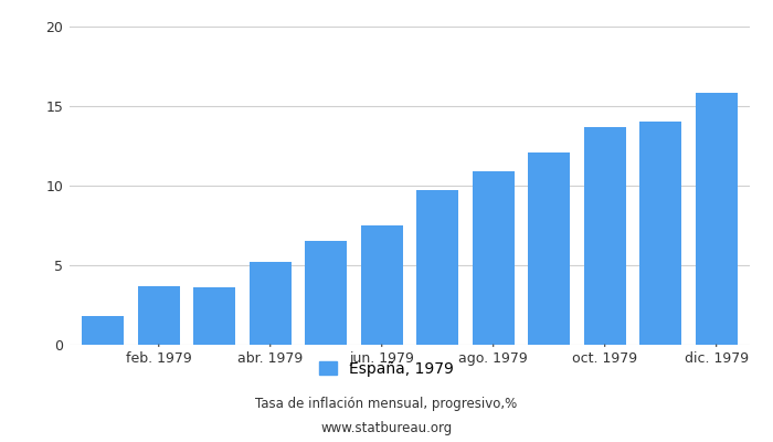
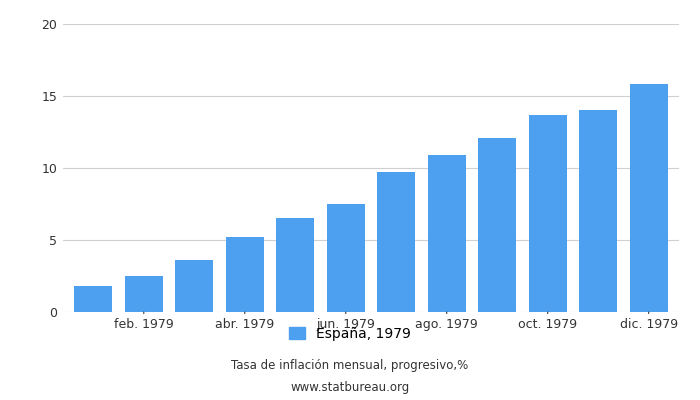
feb. 1979: 3.7 -> 2.5
